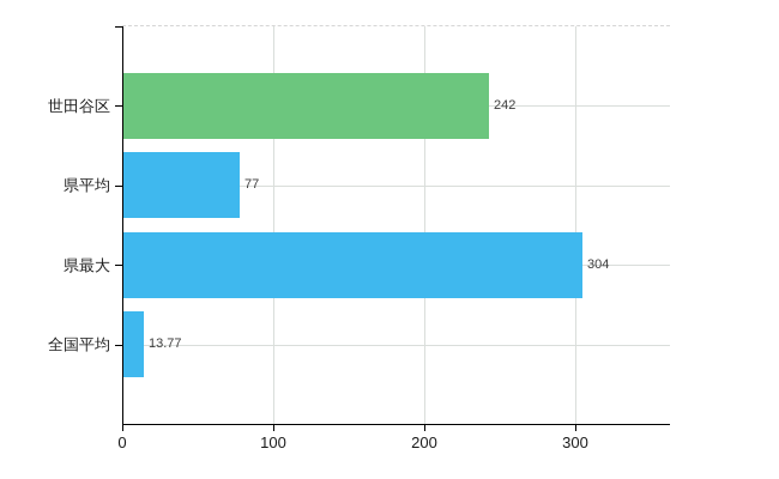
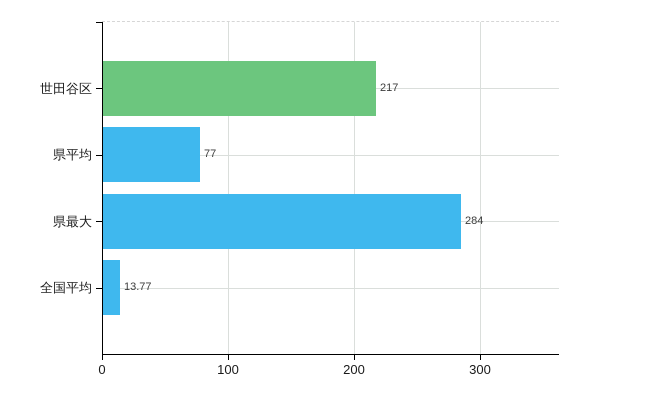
世田谷区: 242 -> 217
県最大: 304 -> 284
